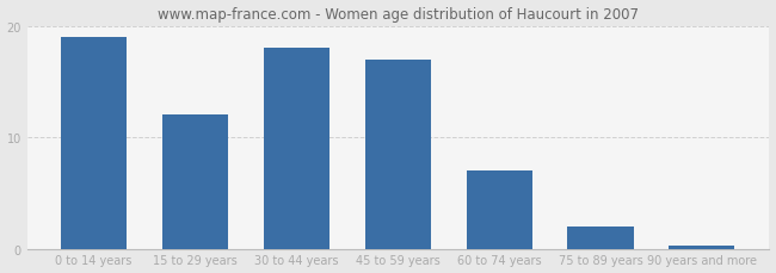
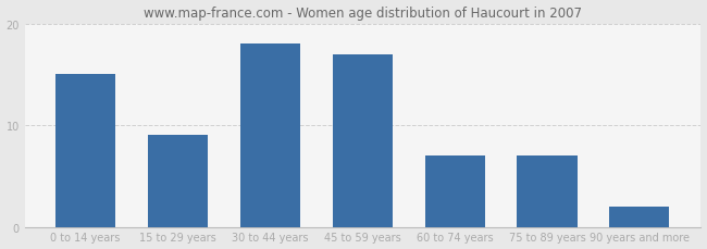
0 to 14 years: 19.0 -> 15.0
15 to 29 years: 12.0 -> 9.0
75 to 89 years: 2.0 -> 7.0
90 years and more: 0.3 -> 2.0
